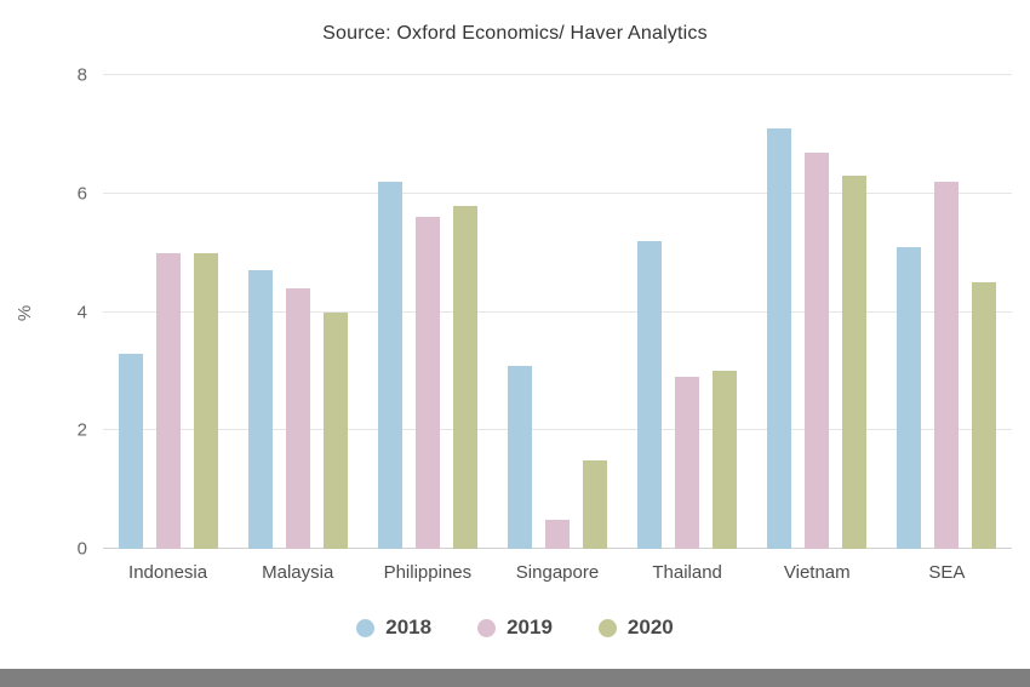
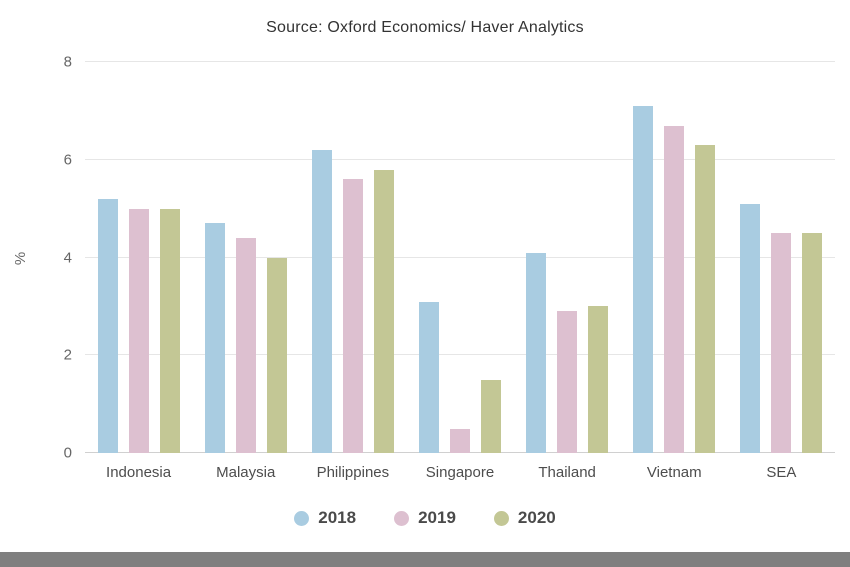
2018/Indonesia: 3.3 -> 5.2
2018/Thailand: 5.2 -> 4.1
2019/SEA: 6.2 -> 4.5
